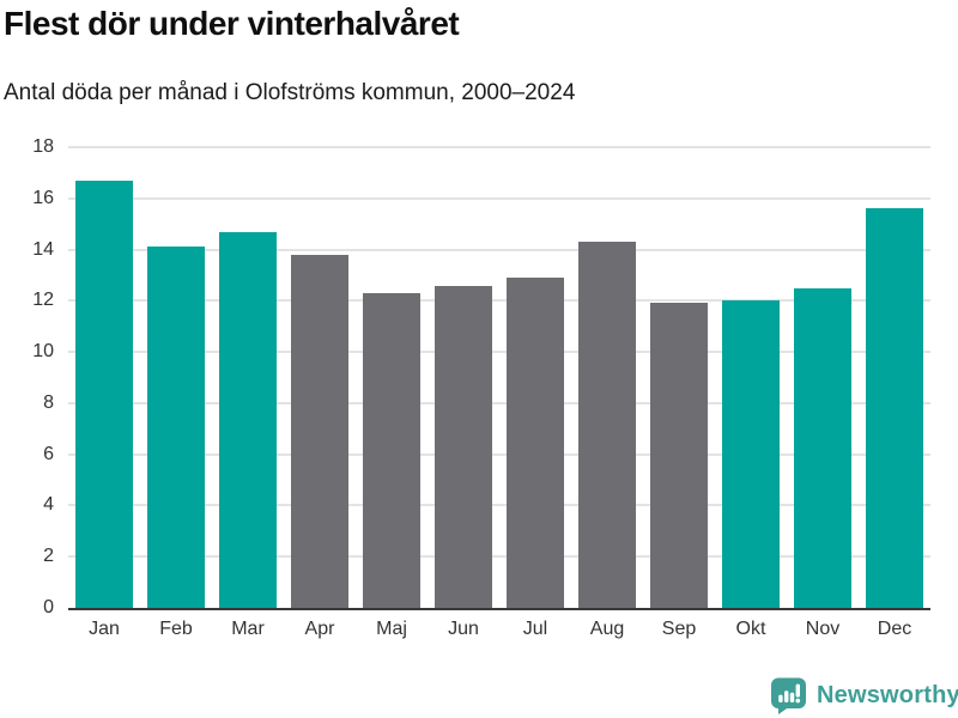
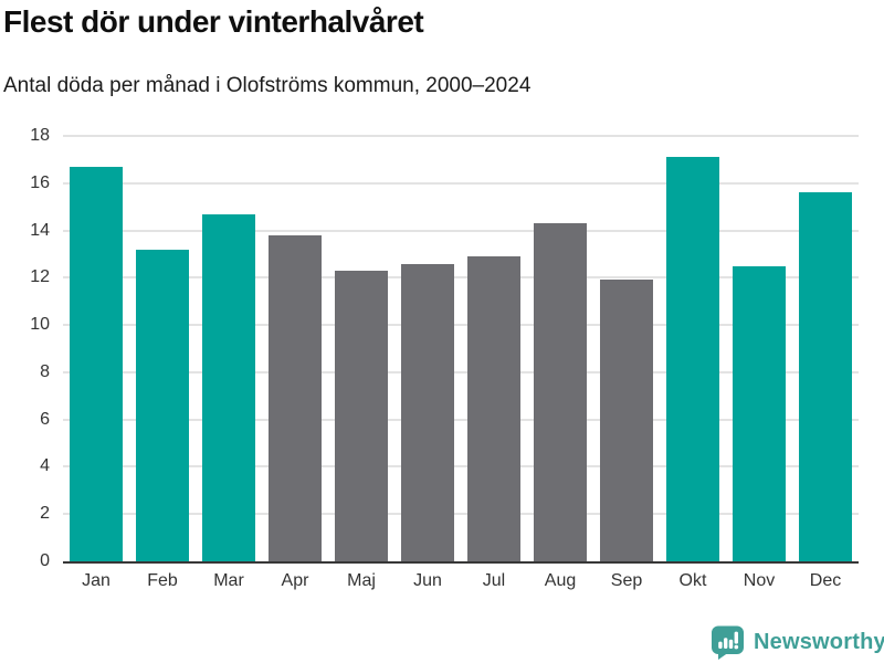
Feb: 14.1 -> 13.2
Okt: 12.0 -> 17.1
